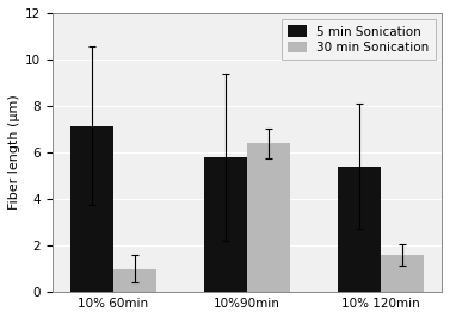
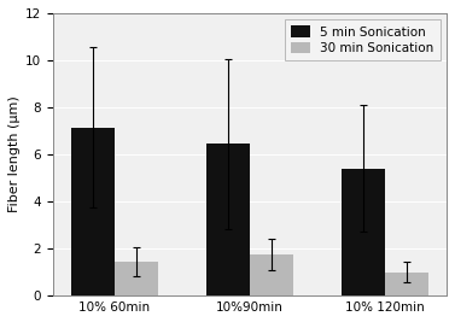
30 min Sonication/10% 60min: 1.0 -> 1.4
5 min Sonication/10%90min: 5.8 -> 6.5
30 min Sonication/10%90min: 6.4 -> 1.8
30 min Sonication/10% 120min: 1.6 -> 1.0
